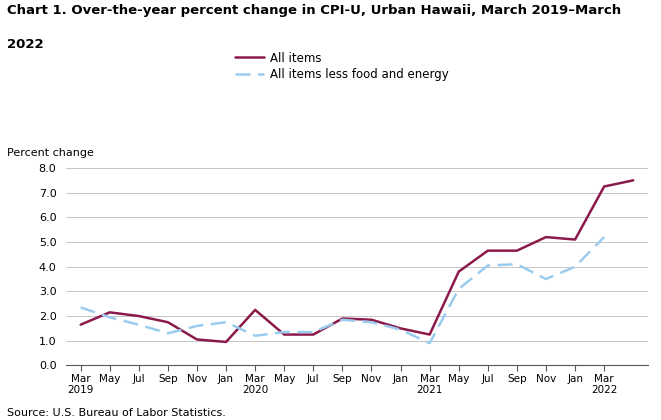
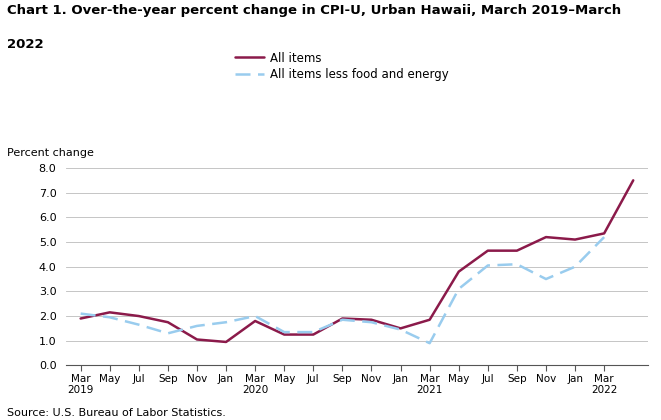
All items/Mar 2019: 1.65 -> 1.90
All items less food and energy/Mar 2019: 2.35 -> 2.10
All items/Mar 2020: 2.25 -> 1.80
All items less food and energy/Mar 2020: 1.20 -> 2.00
All items/Mar 2021: 1.25 -> 1.85
All items/Mar 2022: 7.25 -> 5.35
